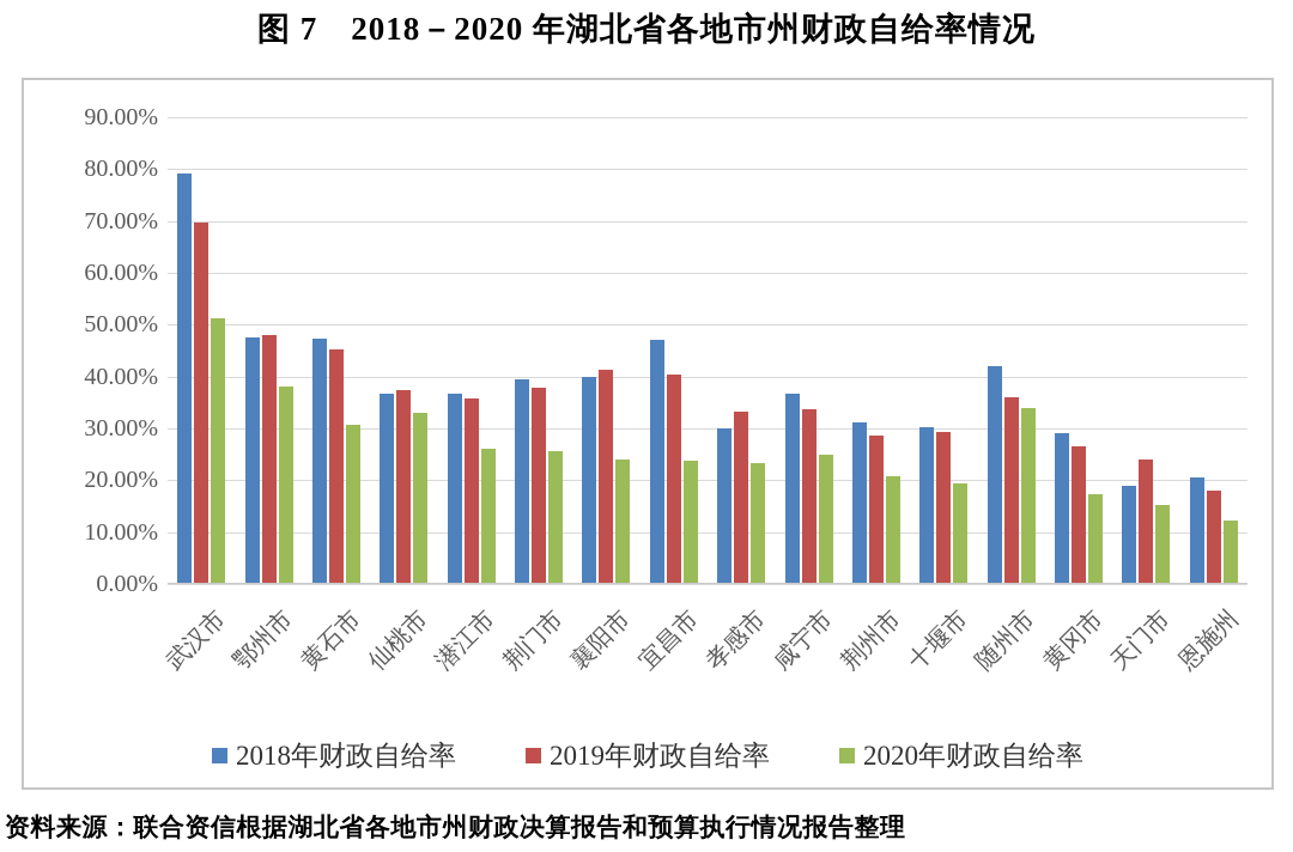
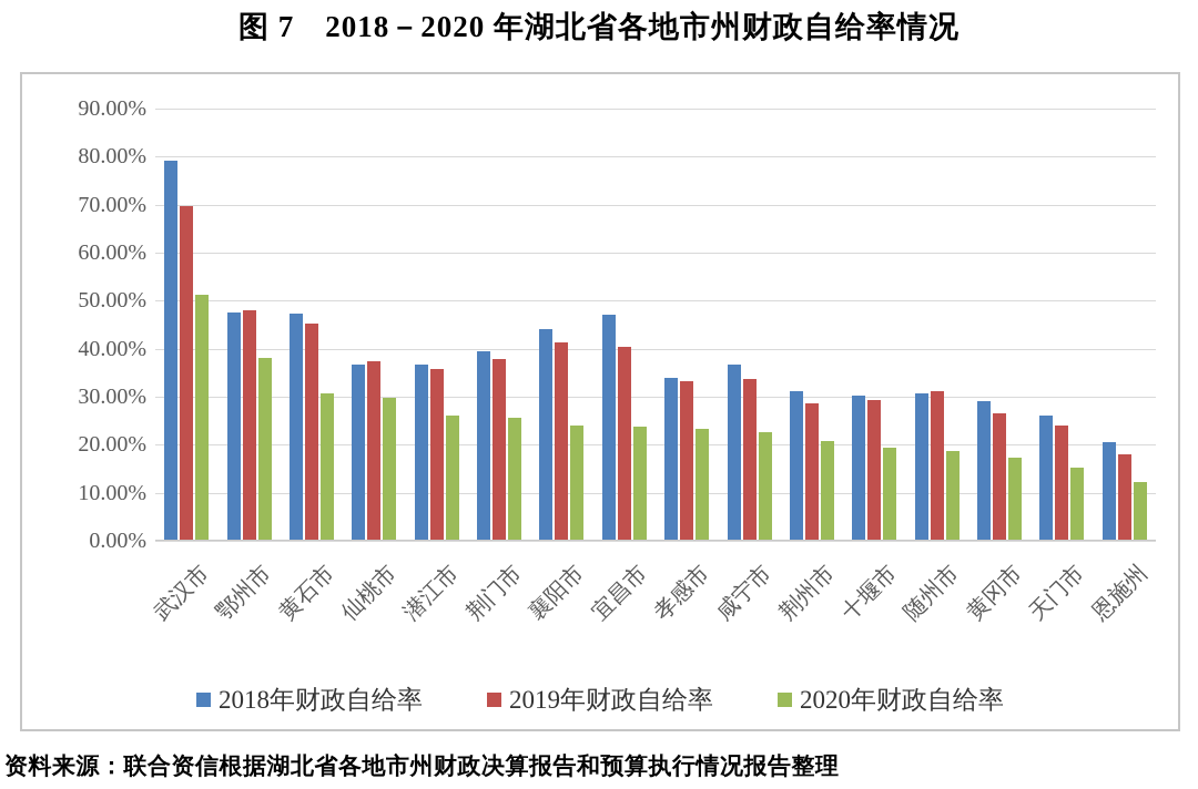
2020年财政自给率/仙桃市: 33% -> 30%
2018年财政自给率/襄阳市: 40% -> 44%
2018年财政自给率/孝感市: 30% -> 34%
2020年财政自给率/咸宁市: 25% -> 23%
2018年财政自给率/随州市: 42% -> 31%
2019年财政自给率/随州市: 36% -> 31%
2020年财政自给率/随州市: 34% -> 19%
2018年财政自给率/天门市: 19% -> 26%
